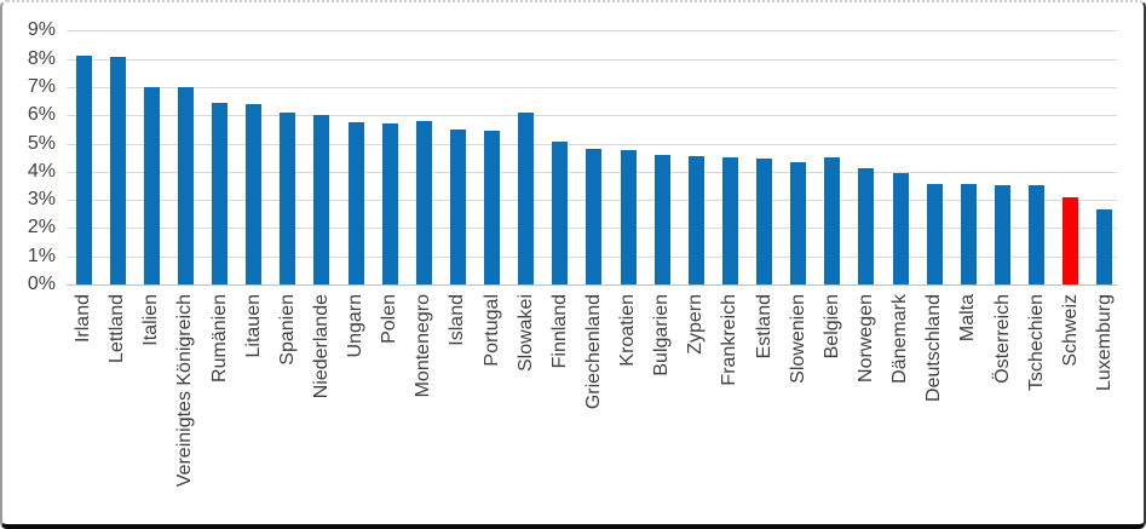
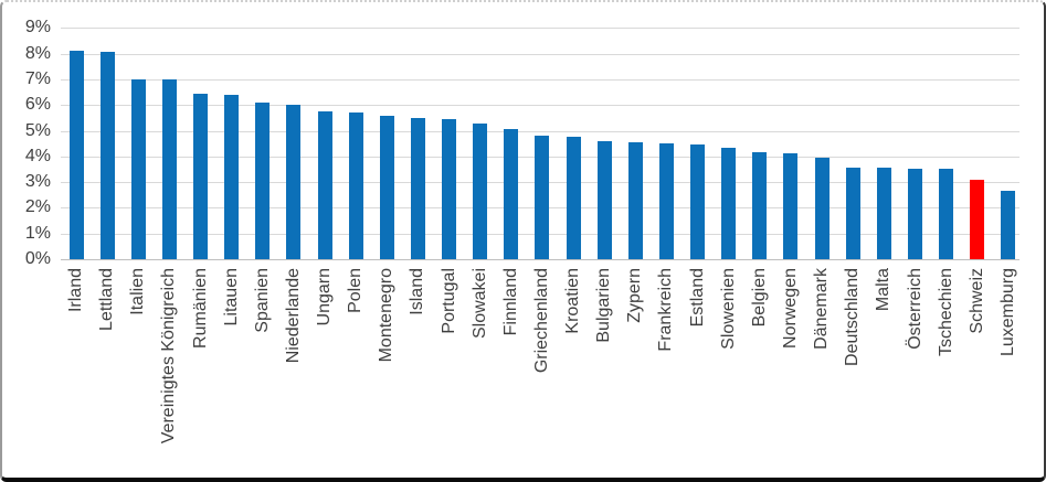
Montenegro: 5.8% -> 5.6%
Slowakei: 6.1% -> 5.3%
Belgien: 4.5% -> 4.2%
